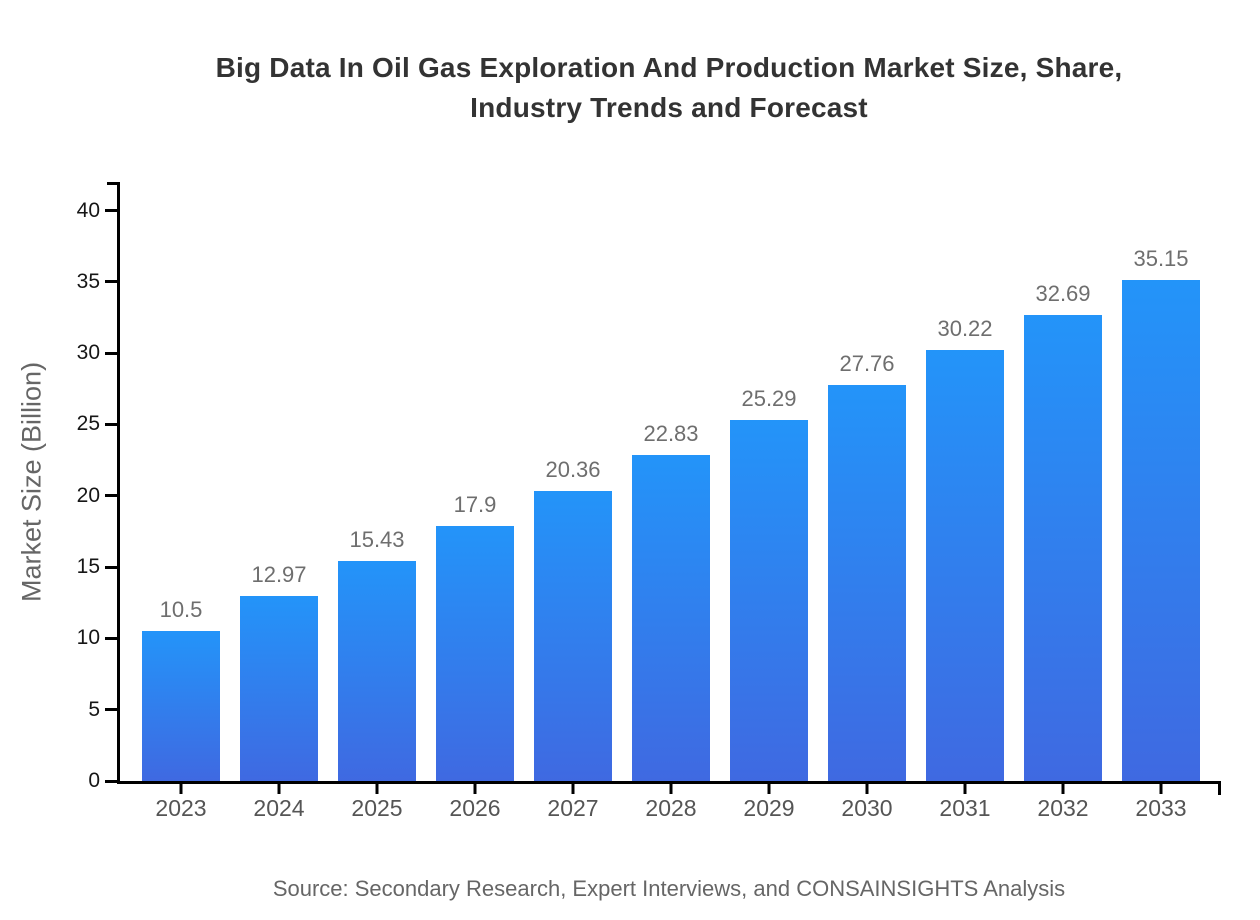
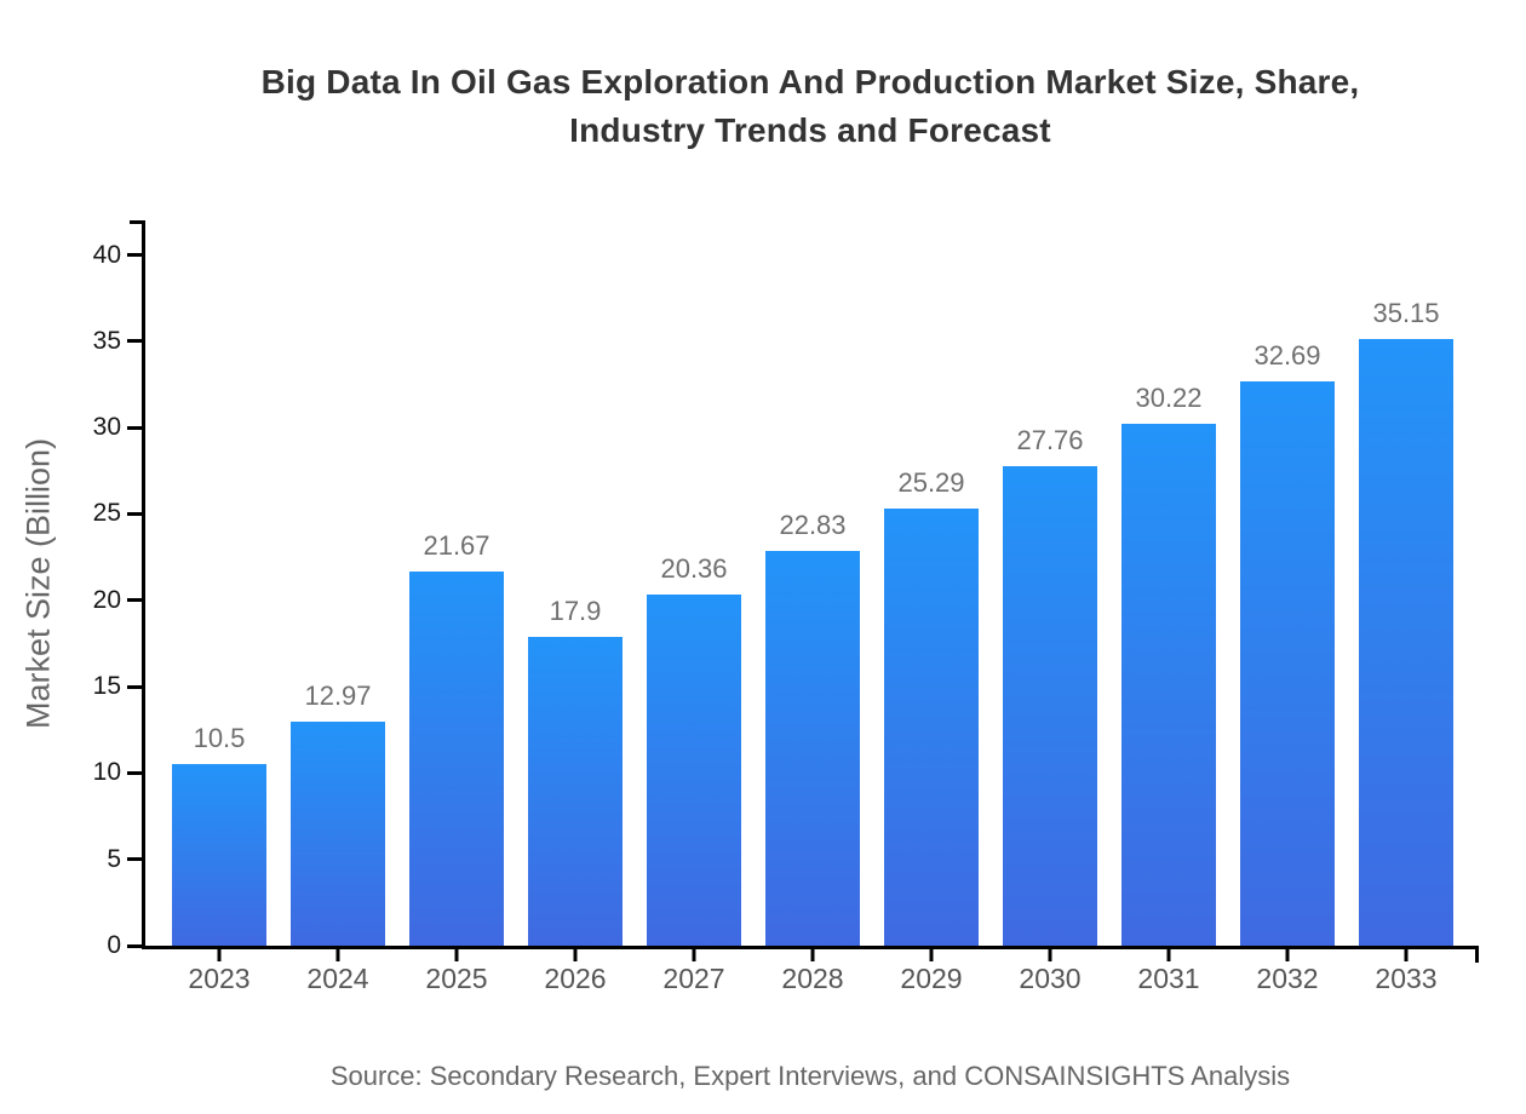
2025: 15.43 -> 21.67
